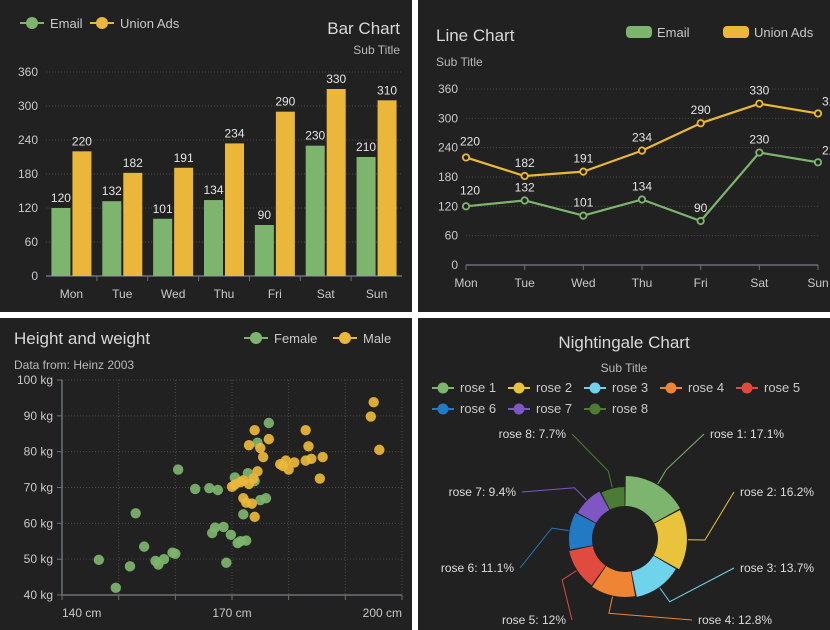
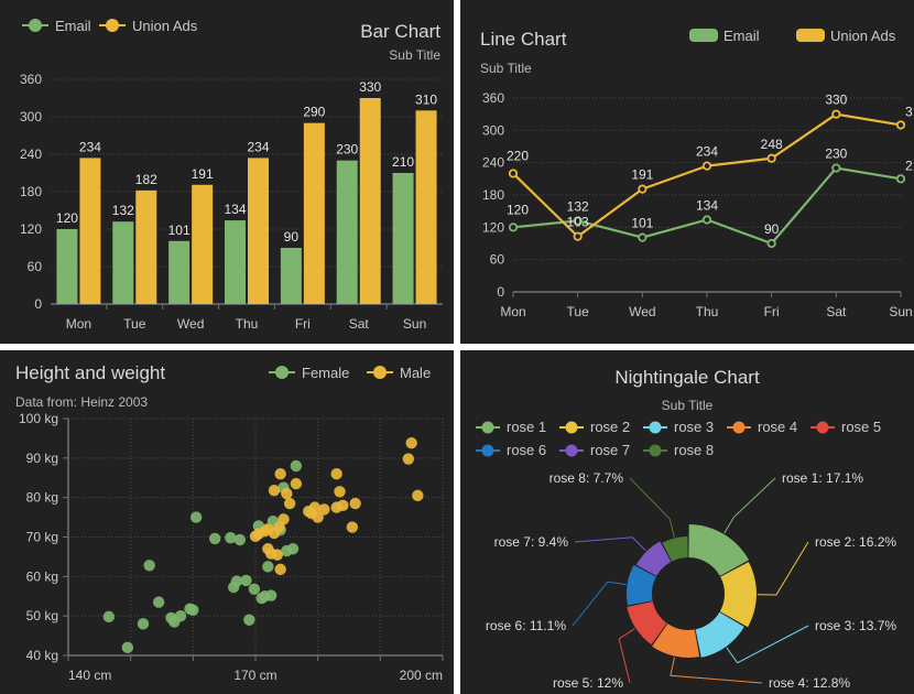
Bar Chart/Union Ads/Mon: 220 -> 234
Line Chart/Union Ads/Tue: 182 -> 103
Line Chart/Union Ads/Fri: 290 -> 248
